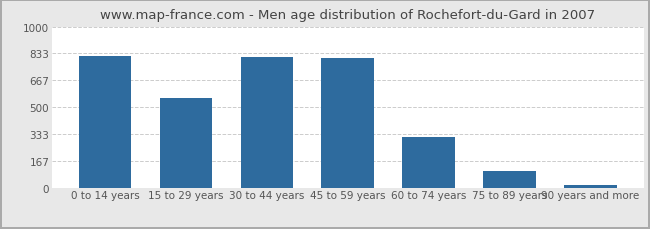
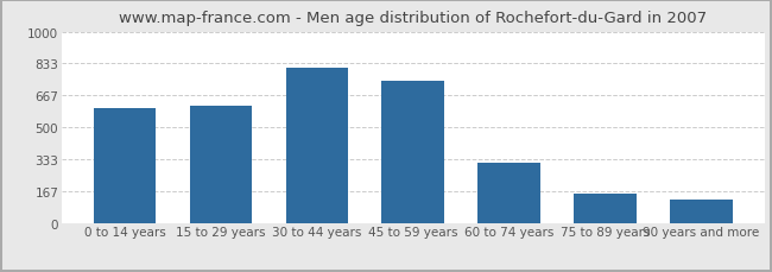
0 to 14 years: 820 -> 600
15 to 29 years: 560 -> 610
45 to 59 years: 800 -> 740
75 to 89 years: 100 -> 150
90 years and more: 20 -> 120
